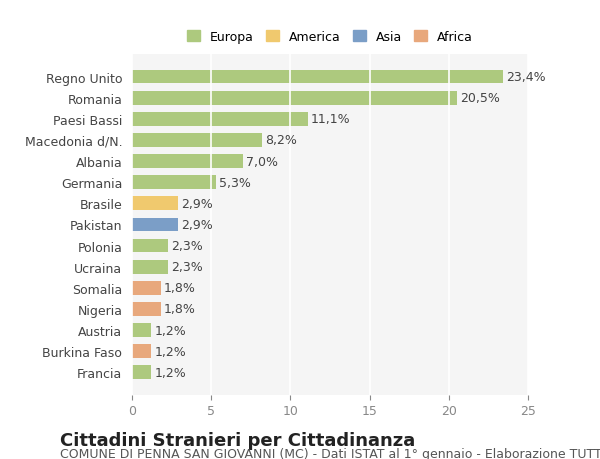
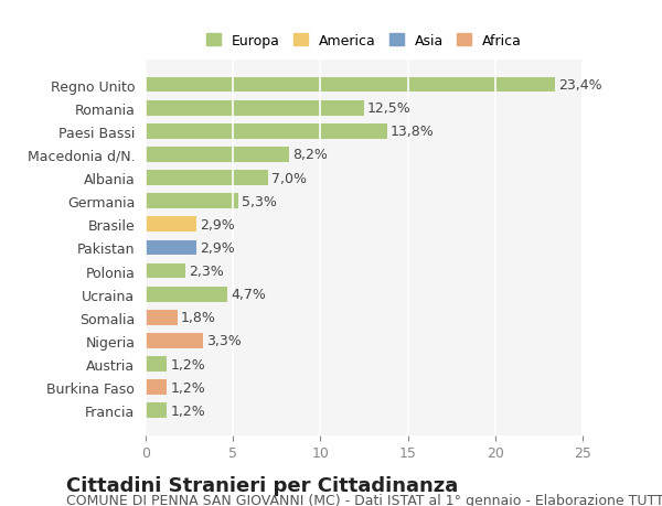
Romania: 20,5% -> 12,5%
Paesi Bassi: 11,1% -> 13,8%
Ucraina: 2,3% -> 4,7%
Nigeria: 1,8% -> 3,3%
